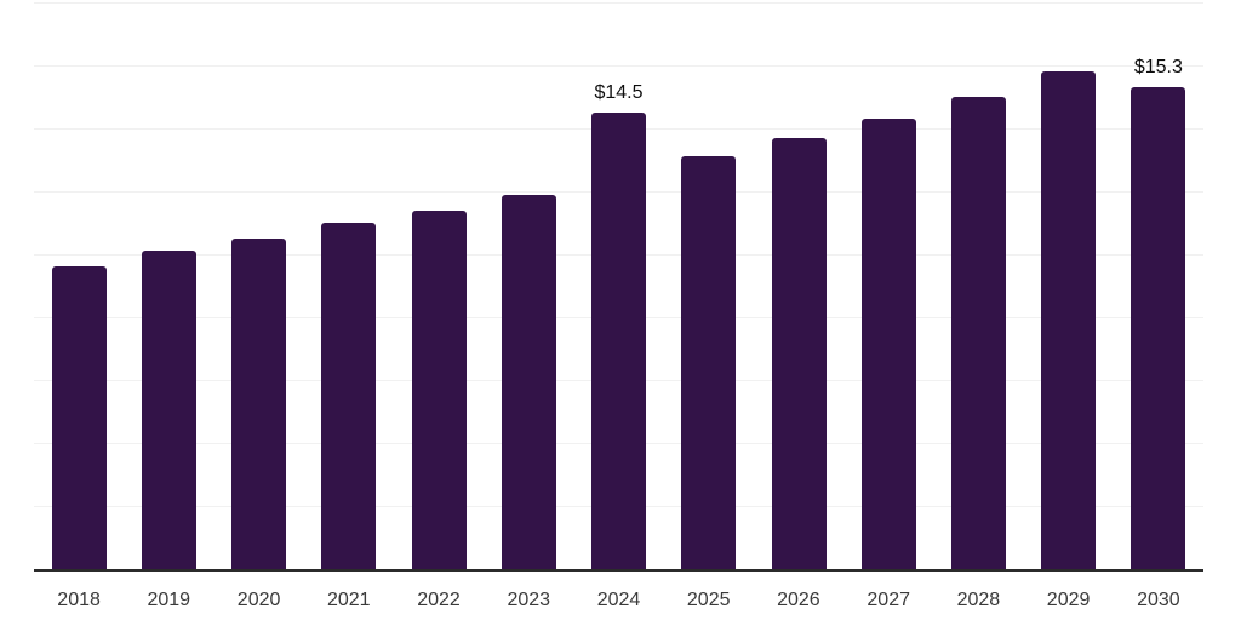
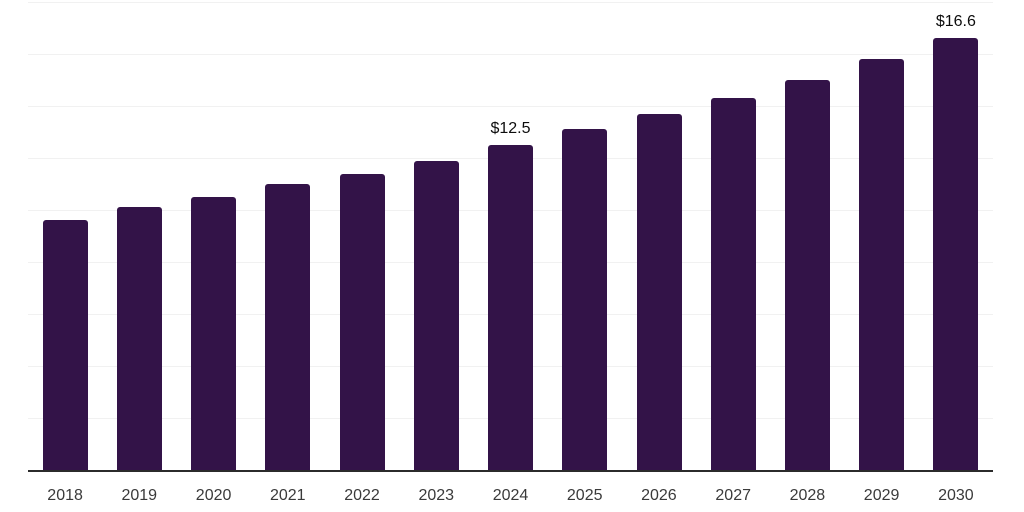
2024: $14.5 -> $12.5
2030: $15.3 -> $16.6
